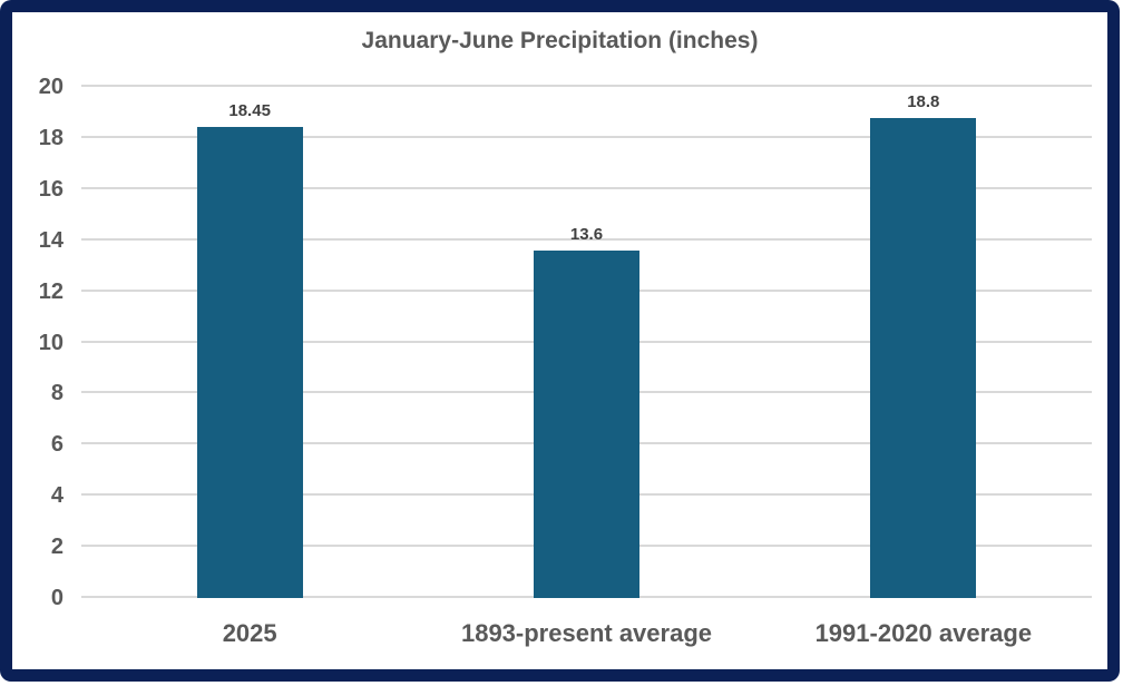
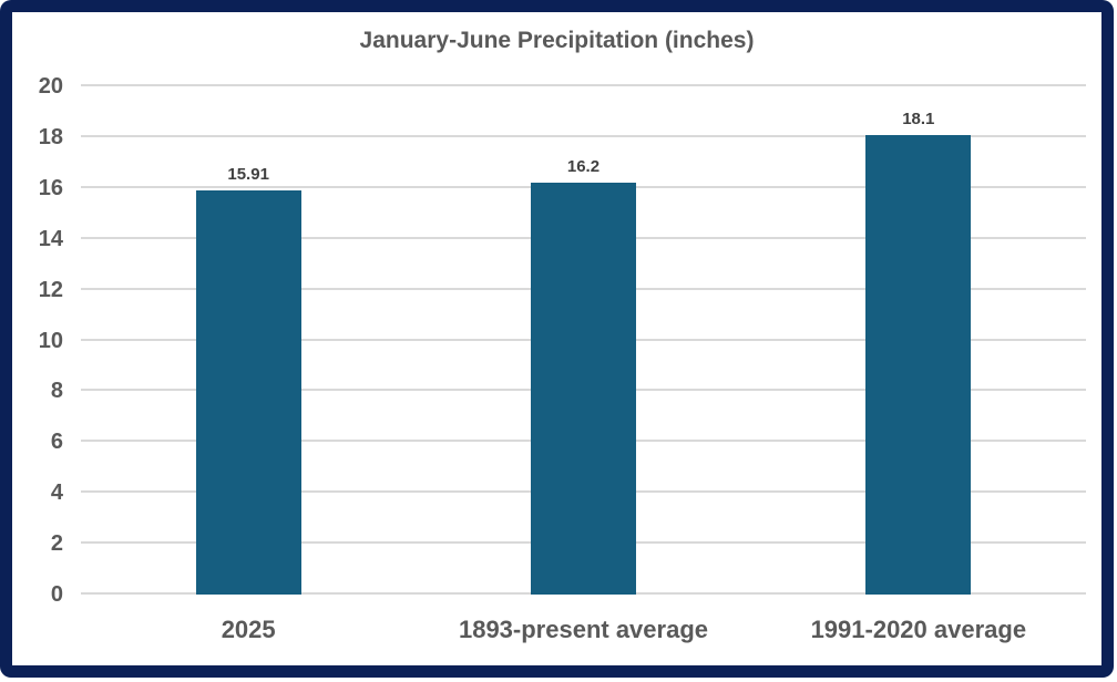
2025: 18.45 -> 15.91
1893-present average: 13.6 -> 16.2
1991-2020 average: 18.8 -> 18.1
